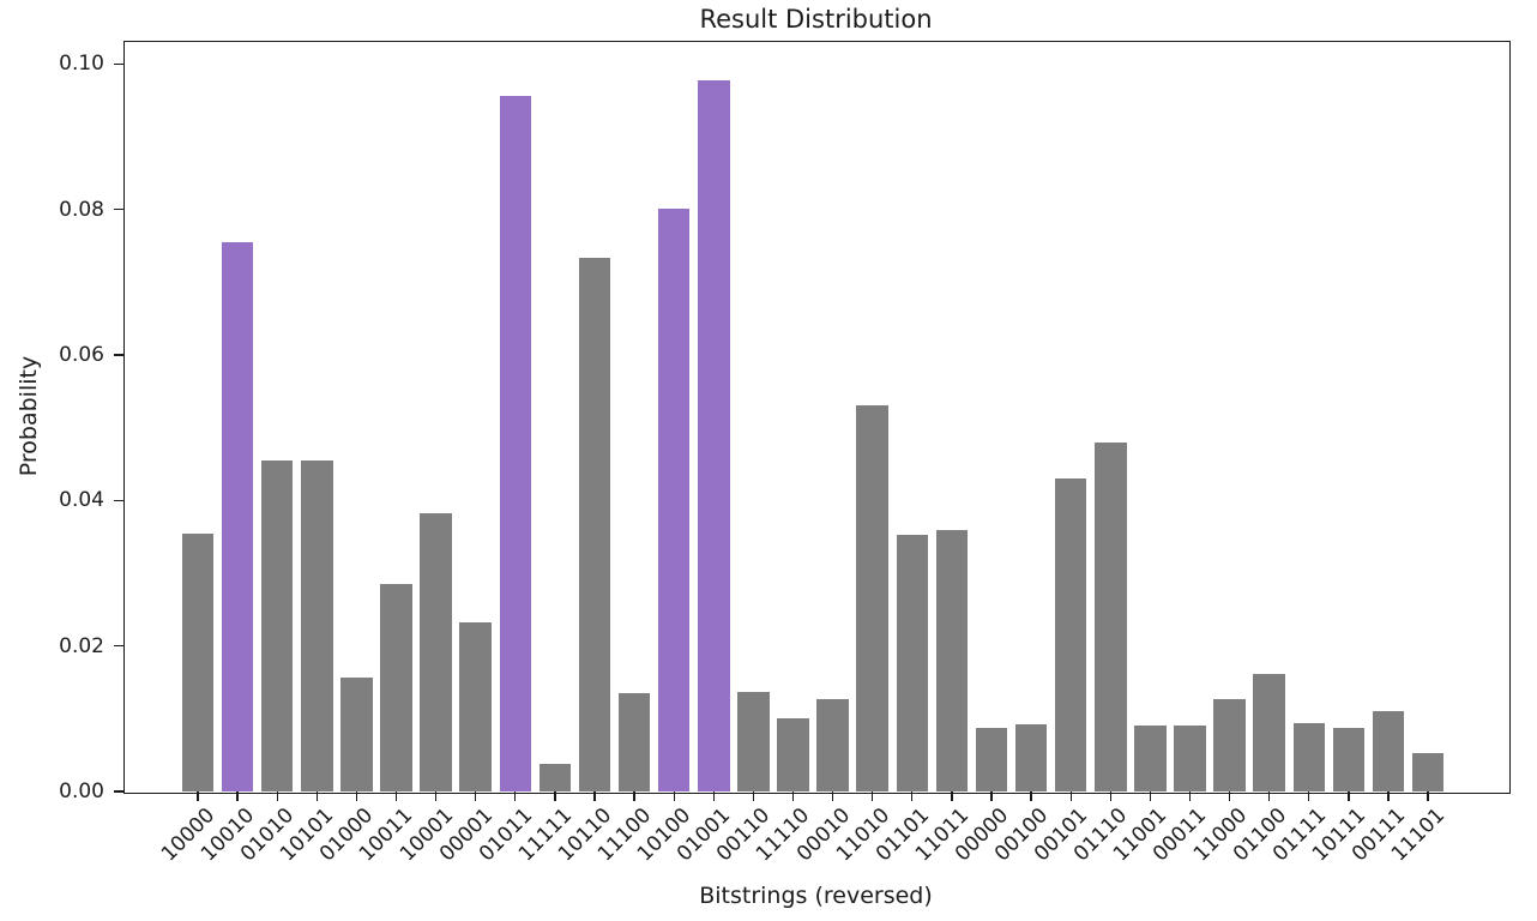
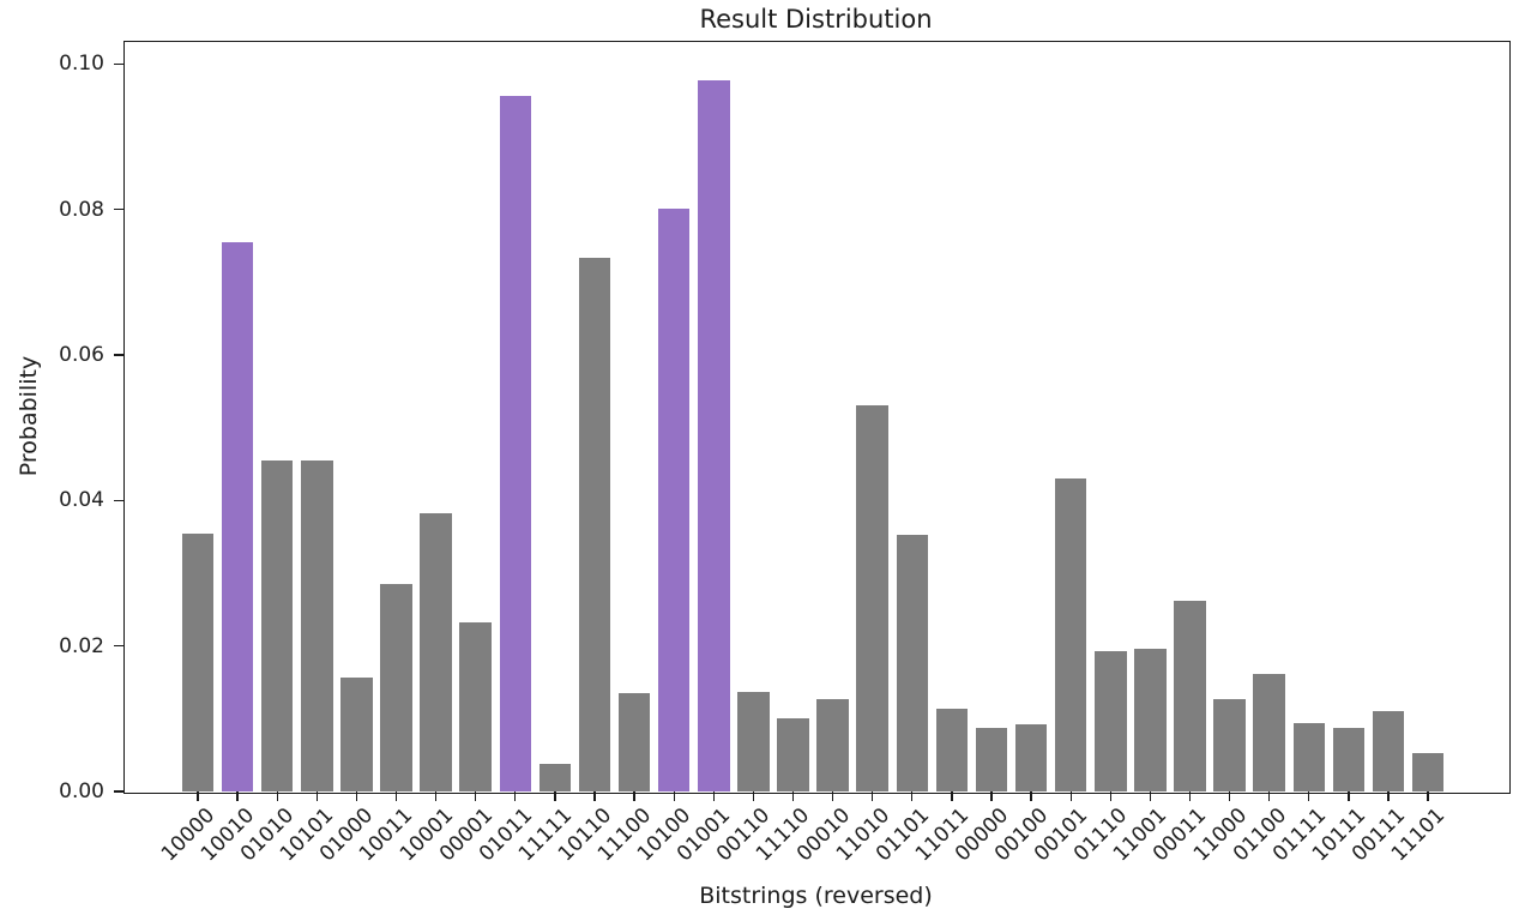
11011: 0.036 -> 0.011
01110: 0.048 -> 0.019
11001: 0.009 -> 0.020
00011: 0.009 -> 0.026
